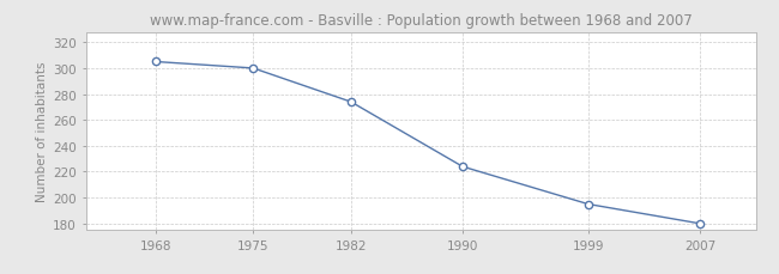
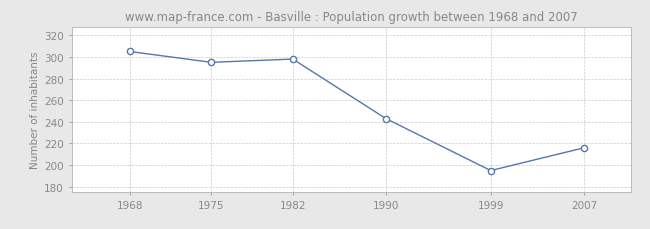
1975: 300 -> 295
1982: 274 -> 298
1990: 224 -> 243
2007: 180 -> 216
